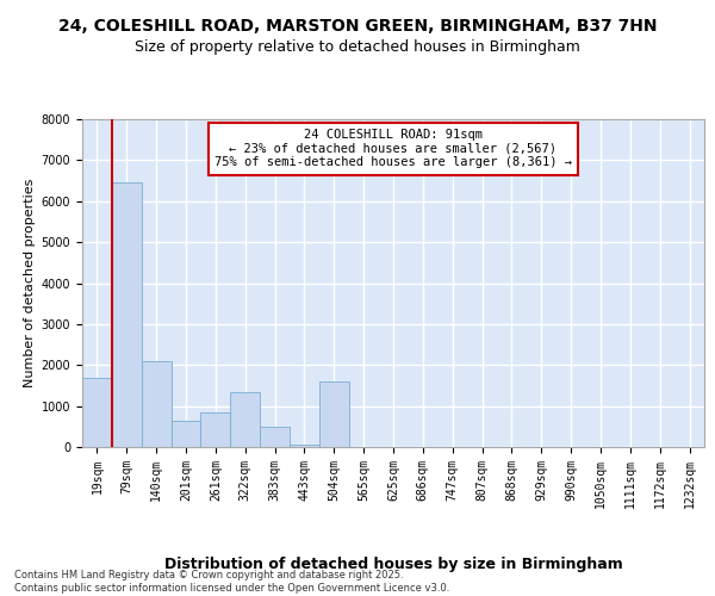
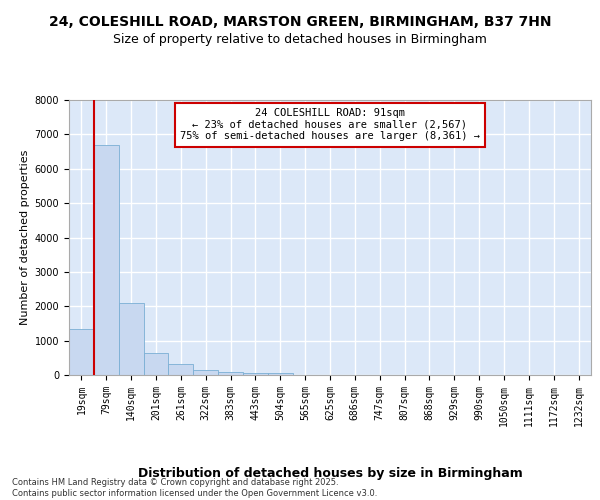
19sqm: 1700 -> 1350
79sqm: 6450 -> 6700
261sqm: 850 -> 310
322sqm: 1350 -> 150
383sqm: 500 -> 80
504sqm: 1600 -> 60
